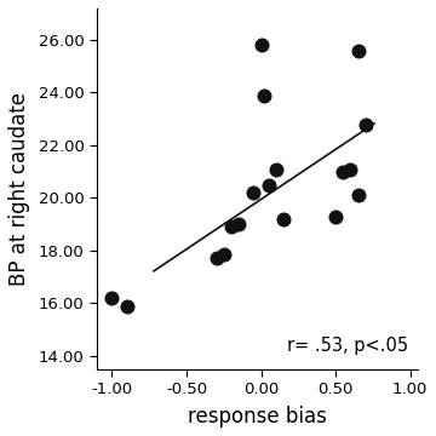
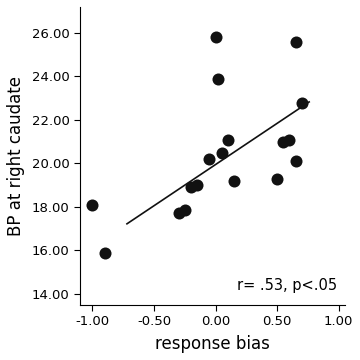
-1.00: 16.20 -> 18.10
